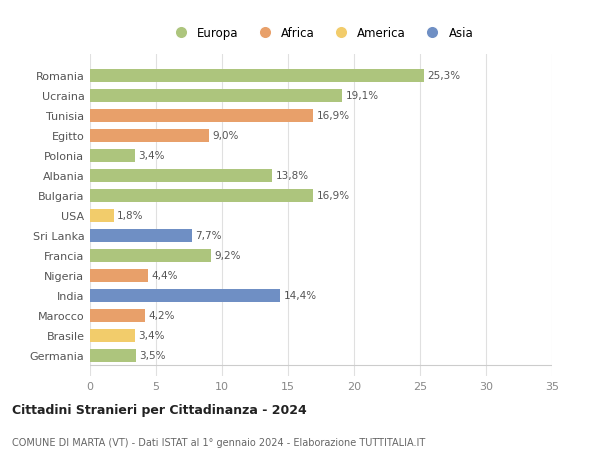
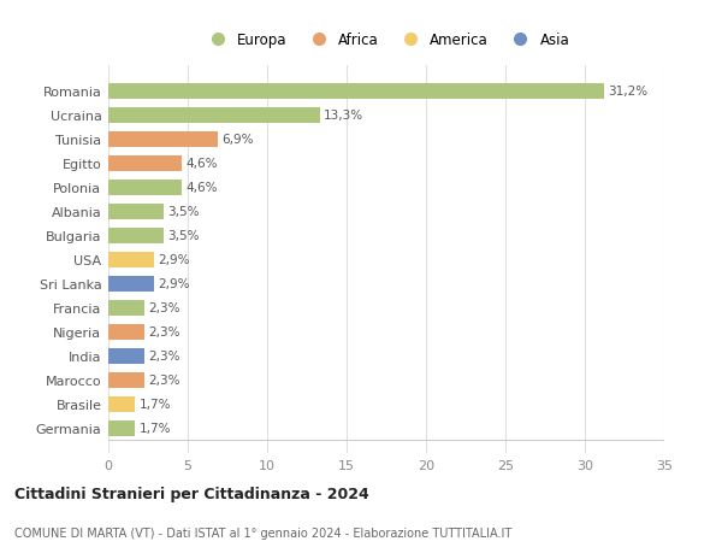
Romania: 25,3% -> 31,2%
Ucraina: 19,1% -> 13,3%
Tunisia: 16,9% -> 6,9%
Egitto: 9,0% -> 4,6%
Polonia: 3,4% -> 4,6%
Albania: 13,8% -> 3,5%
Bulgaria: 16,9% -> 3,5%
USA: 1,8% -> 2,9%
Sri Lanka: 7,7% -> 2,9%
Francia: 9,2% -> 2,3%
Nigeria: 4,4% -> 2,3%
India: 14,4% -> 2,3%
Marocco: 4,2% -> 2,3%
Brasile: 3,4% -> 1,7%
Germania: 3,5% -> 1,7%
